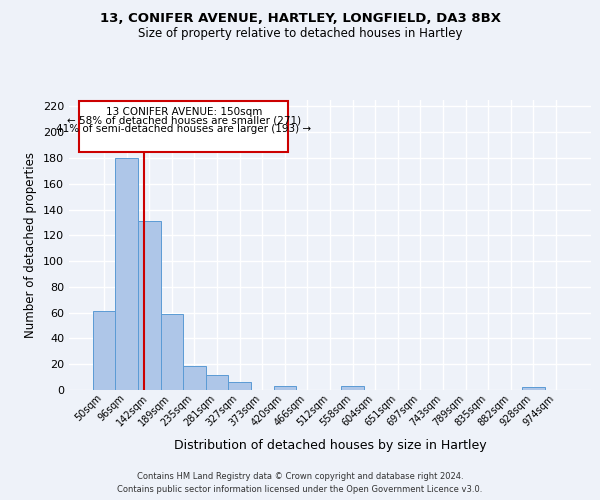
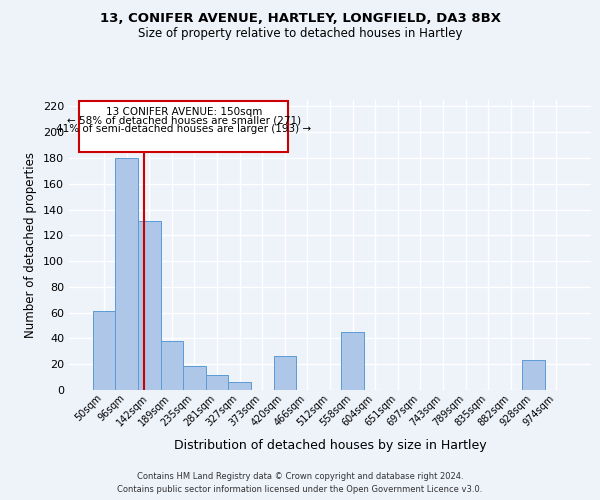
189sqm: 59 -> 38
420sqm: 3 -> 26
558sqm: 3 -> 45
928sqm: 2 -> 23
